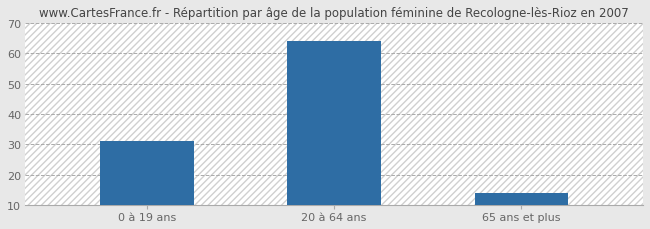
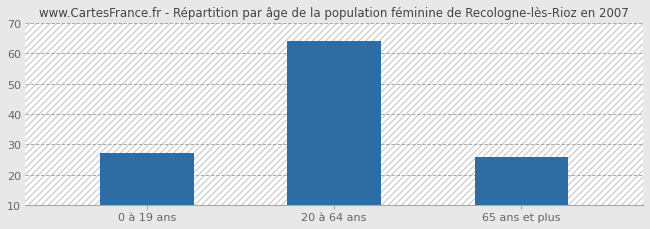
0 à 19 ans: 31 -> 27
65 ans et plus: 14 -> 26
